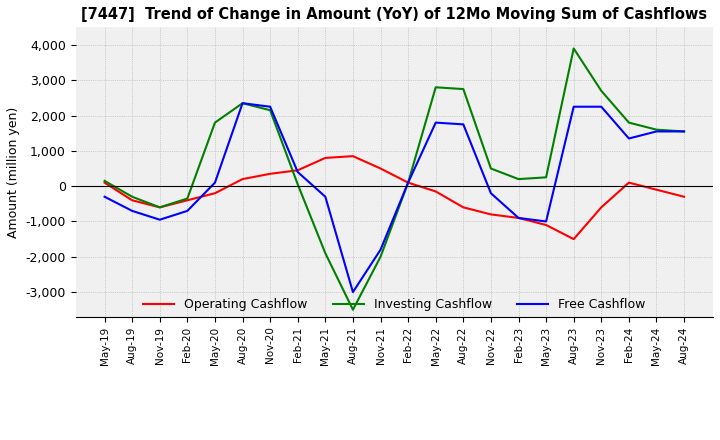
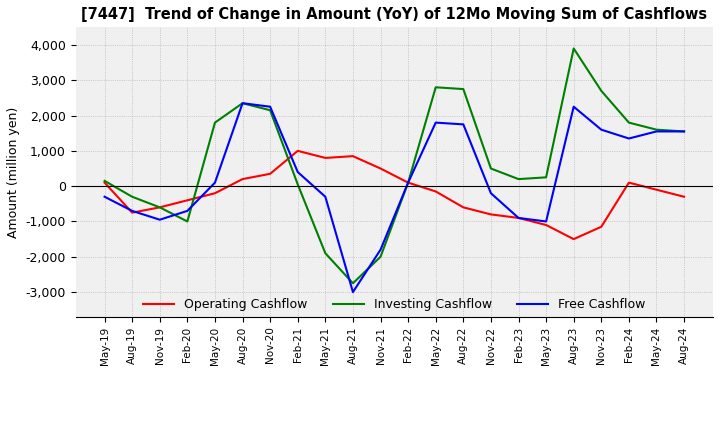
Operating Cashflow/Aug-19: -400 -> -750
Investing Cashflow/Feb-20: -350 -> -1,000
Operating Cashflow/Feb-21: 450 -> 1,000
Investing Cashflow/Aug-21: -3,500 -> -2,750
Operating Cashflow/Nov-23: -600 -> -1,150
Free Cashflow/Nov-23: 2,250 -> 1,600
